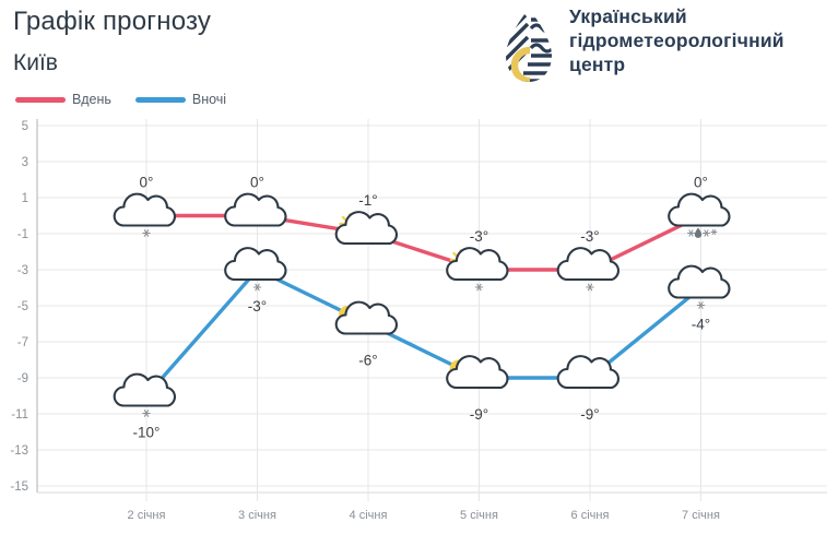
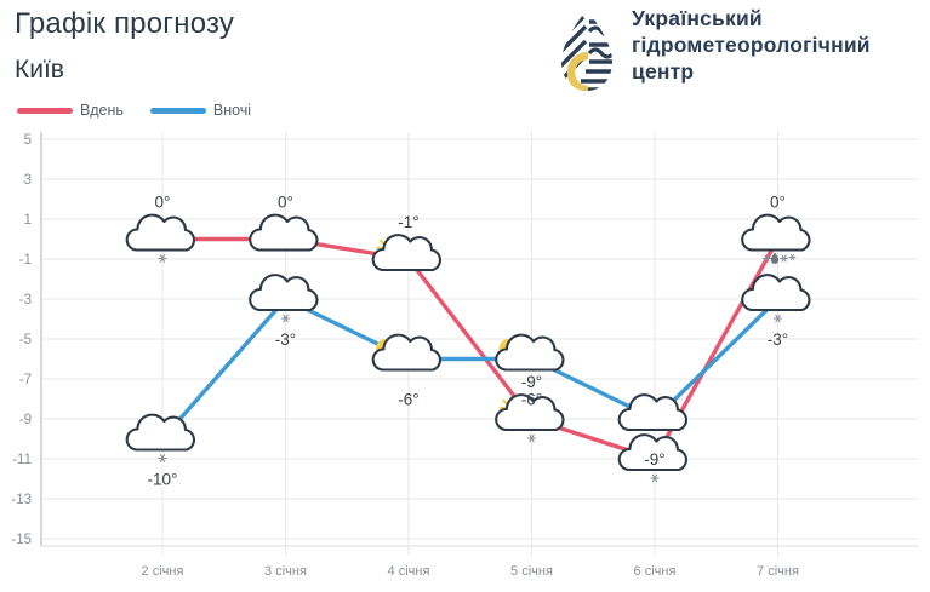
Вдень/5 січня: -3° -> -9°
Вночі/5 січня: -9° -> -6°
Вдень/6 січня: -3° -> -11°
Вночі/7 січня: -4° -> -3°
